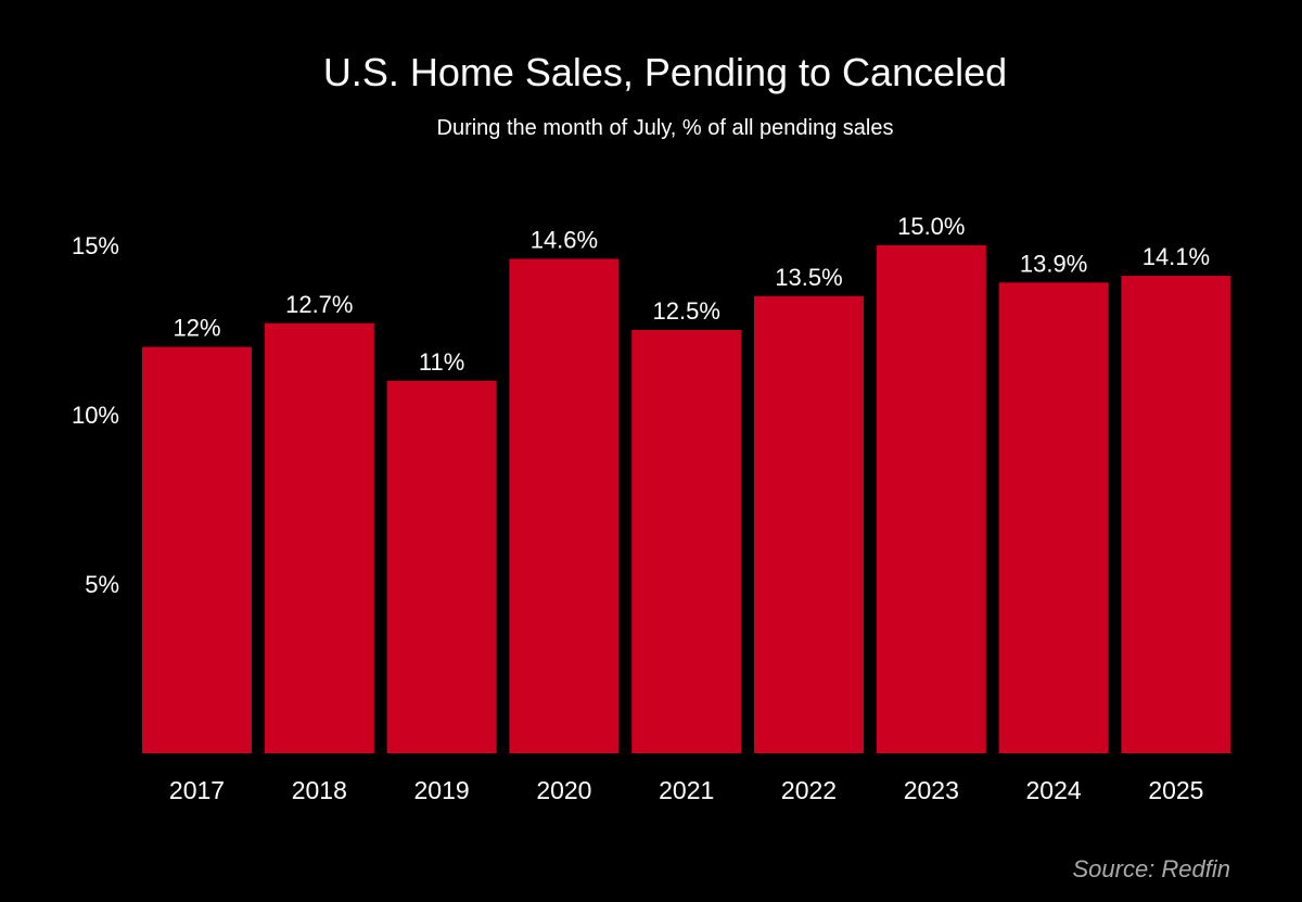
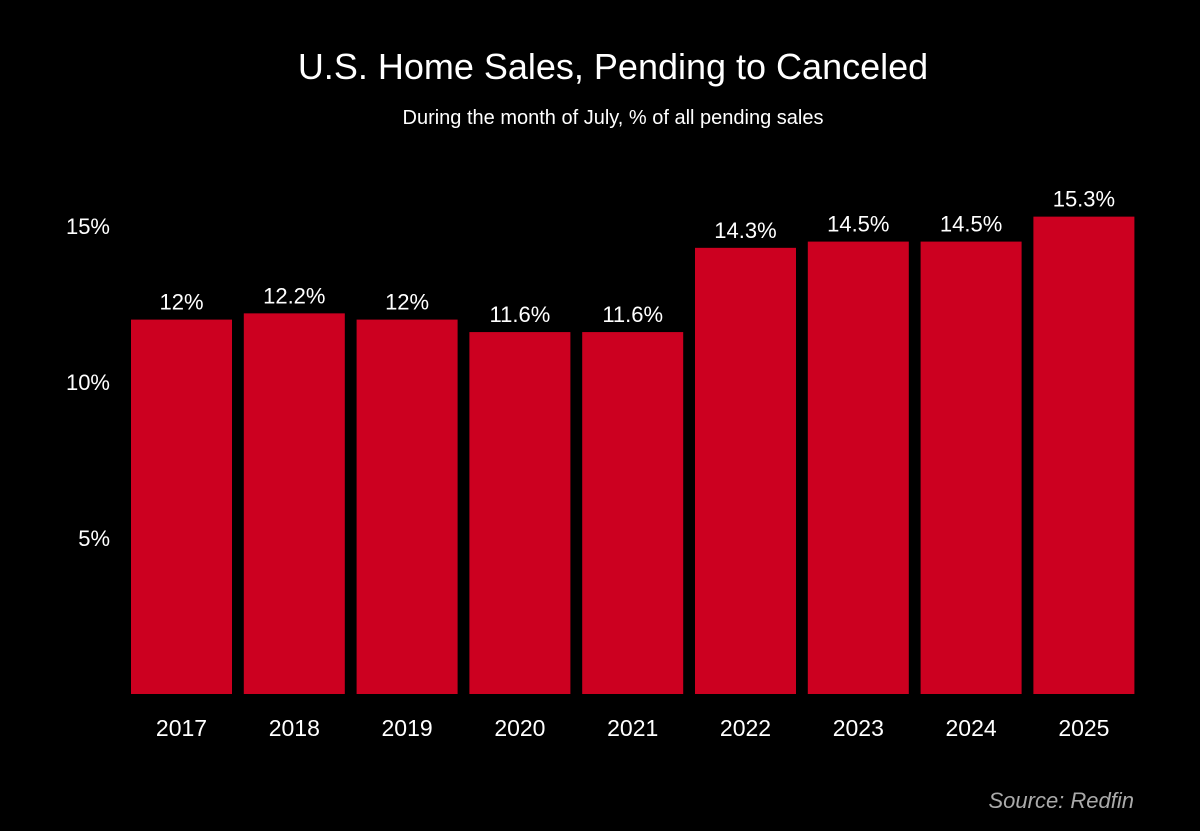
2018: 12.7% -> 12.2%
2019: 11% -> 12%
2020: 14.6% -> 11.6%
2021: 12.5% -> 11.6%
2022: 13.5% -> 14.3%
2023: 15.0% -> 14.5%
2024: 13.9% -> 14.5%
2025: 14.1% -> 15.3%
